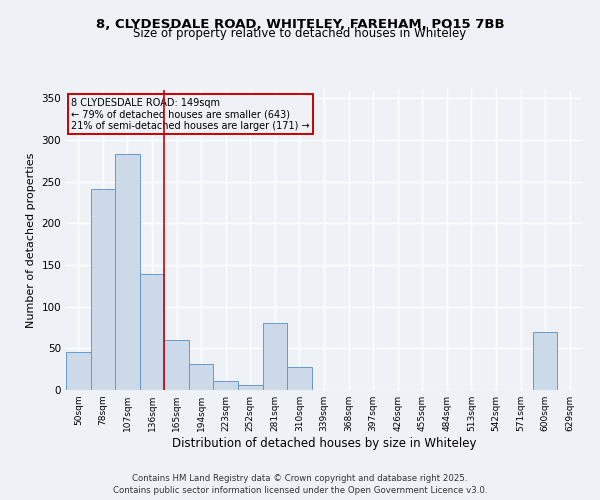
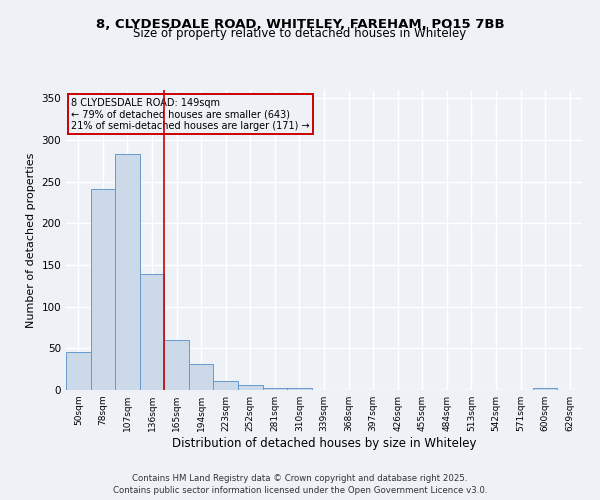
281sqm: 80 -> 3
310sqm: 28 -> 3
600sqm: 70 -> 3
